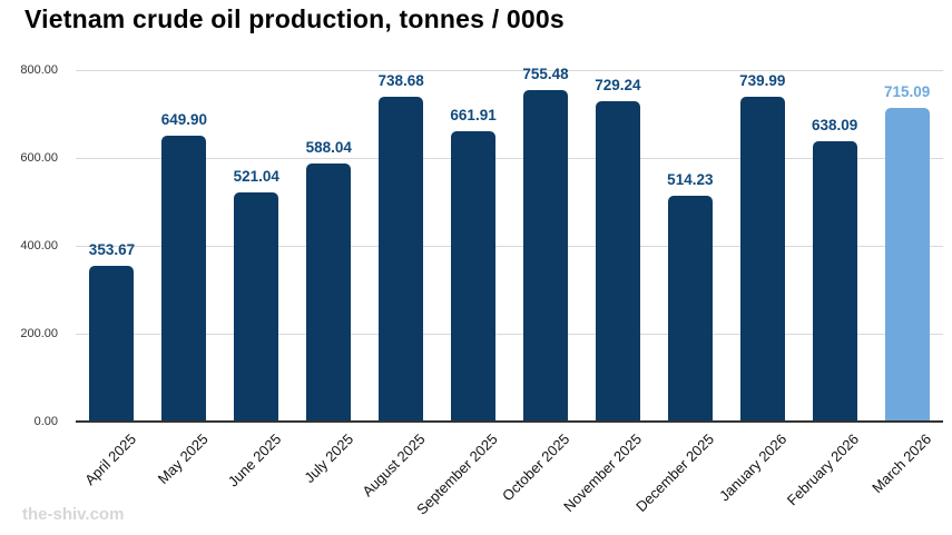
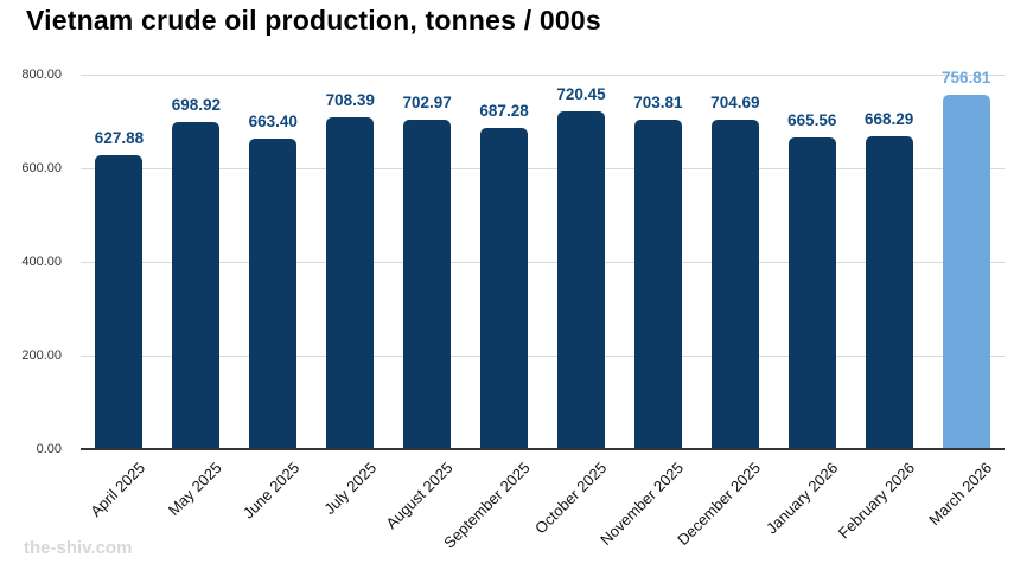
April 2025: 353.67 -> 627.88
May 2025: 649.90 -> 698.92
June 2025: 521.04 -> 663.40
July 2025: 588.04 -> 708.39
August 2025: 738.68 -> 702.97
September 2025: 661.91 -> 687.28
October 2025: 755.48 -> 720.45
November 2025: 729.24 -> 703.81
December 2025: 514.23 -> 704.69
January 2026: 739.99 -> 665.56
February 2026: 638.09 -> 668.29
March 2026: 715.09 -> 756.81
